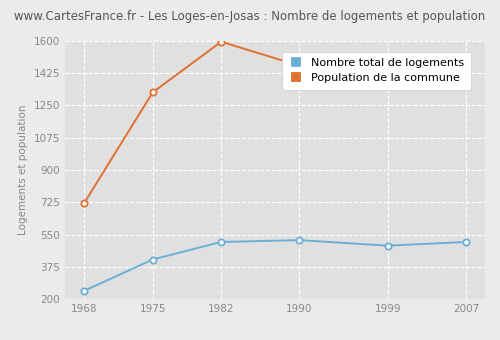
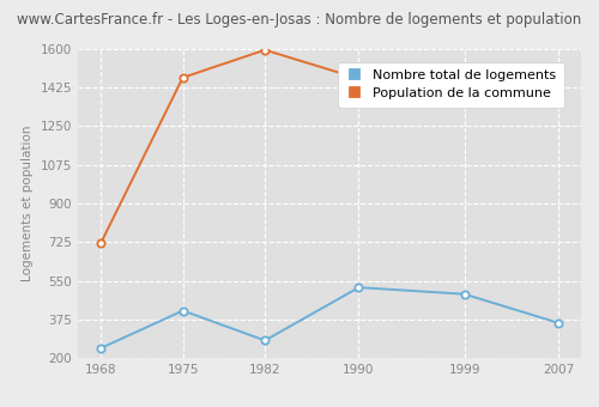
Population de la commune/1975: 1320 -> 1470
Nombre total de logements/1982: 510 -> 280
Nombre total de logements/2007: 510 -> 360
